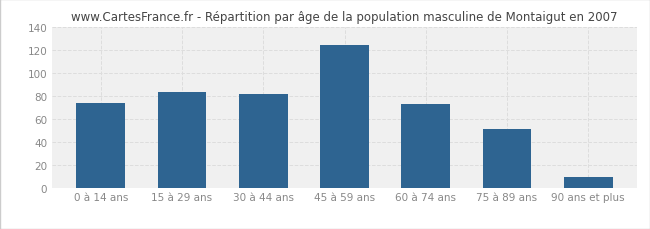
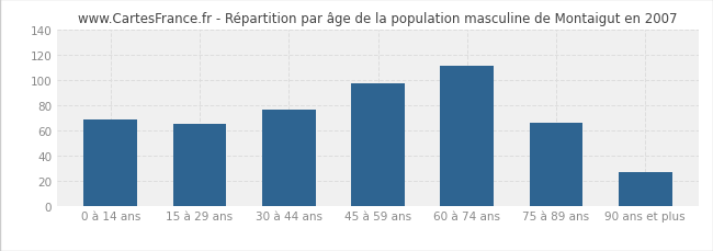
0 à 14 ans: 74 -> 68
15 à 29 ans: 83 -> 65
30 à 44 ans: 81 -> 76
45 à 59 ans: 124 -> 97
60 à 74 ans: 73 -> 111
75 à 89 ans: 51 -> 66
90 ans et plus: 9 -> 27
